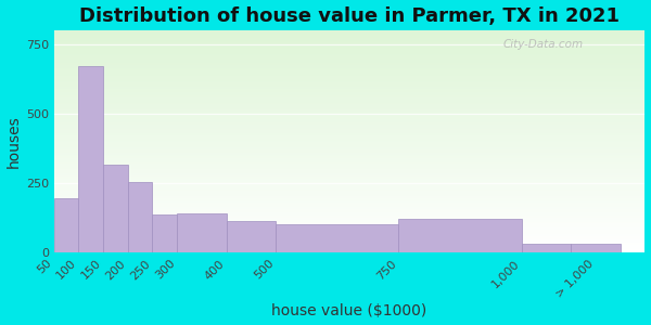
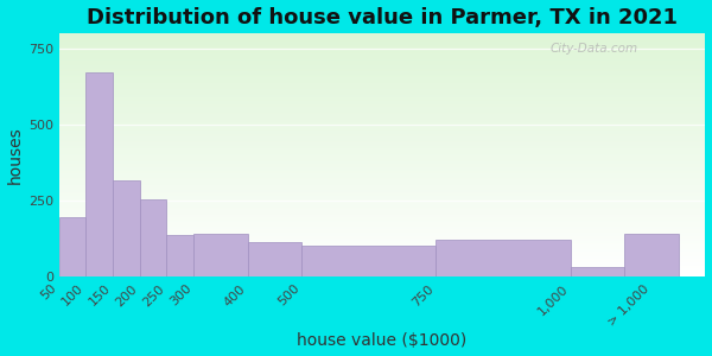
> 1,000: 30 -> 140
